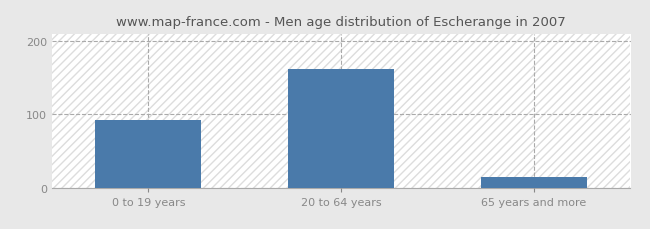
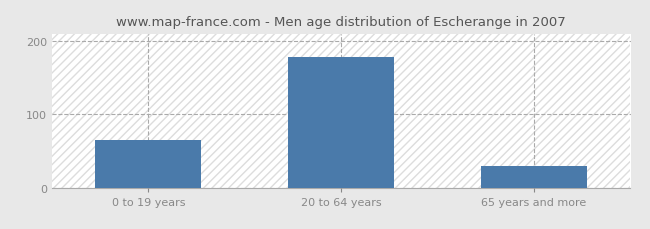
0 to 19 years: 92 -> 65
20 to 64 years: 162 -> 178
65 years and more: 14 -> 30
